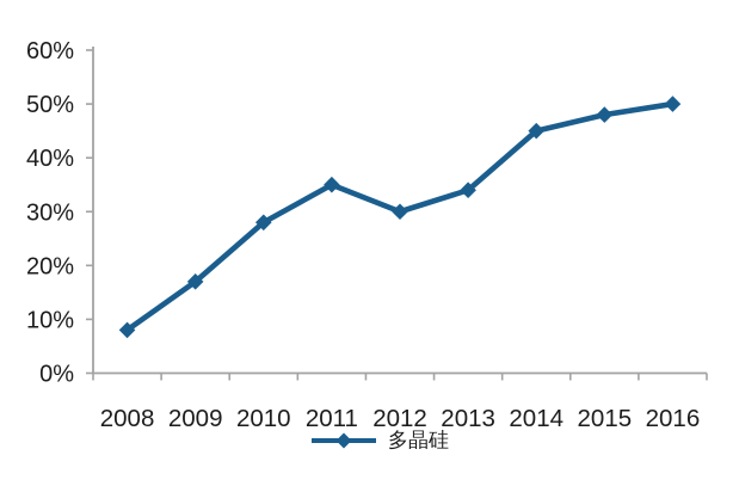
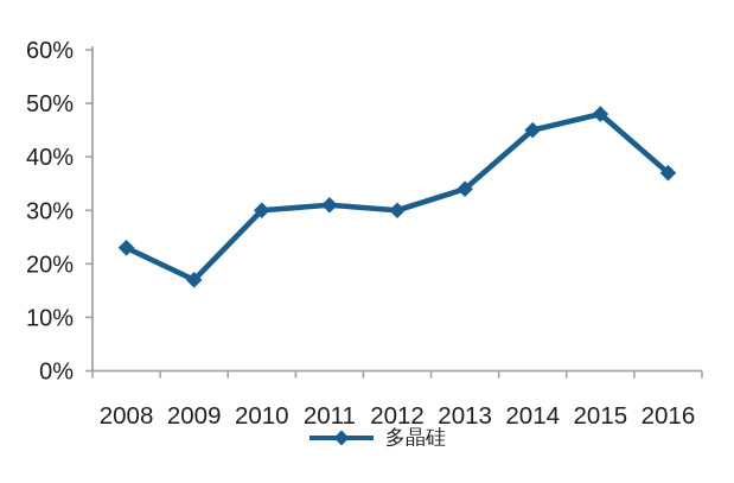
2008: 8% -> 23%
2010: 28% -> 30%
2011: 35% -> 31%
2016: 50% -> 37%
